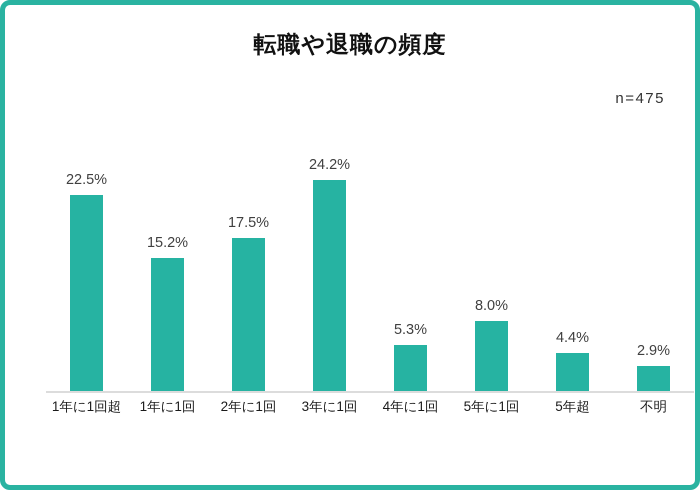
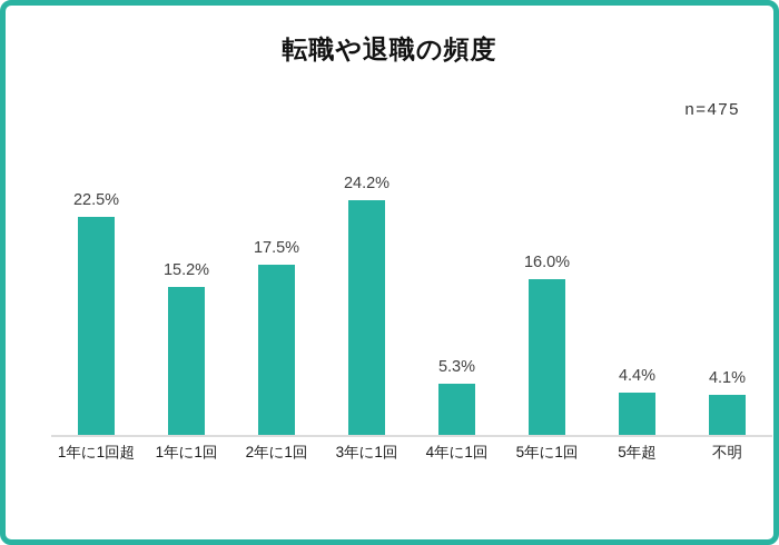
5年に1回: 8.0% -> 16.0%
不明: 2.9% -> 4.1%
